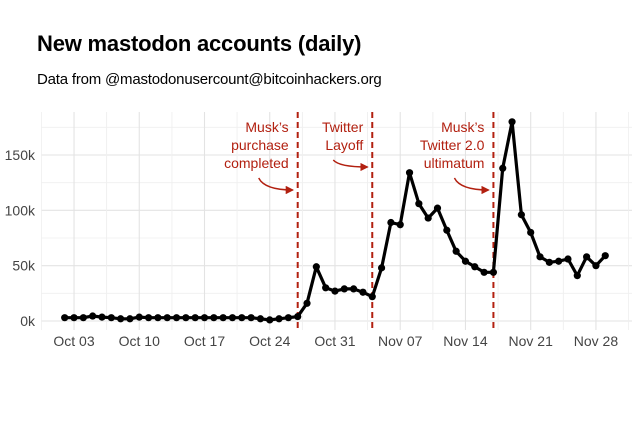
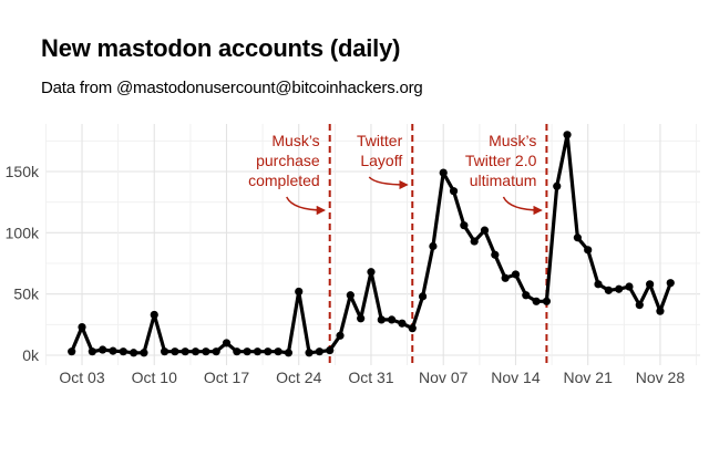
Oct 03: 3k -> 23k
Oct 10: 4k -> 33k
Oct 17: 3k -> 10k
Oct 24: 1k -> 52k
Oct 31: 27k -> 68k
Nov 07: 87k -> 149k
Nov 14: 54k -> 66k
Nov 21: 80k -> 86k
Nov 28: 50k -> 36k
